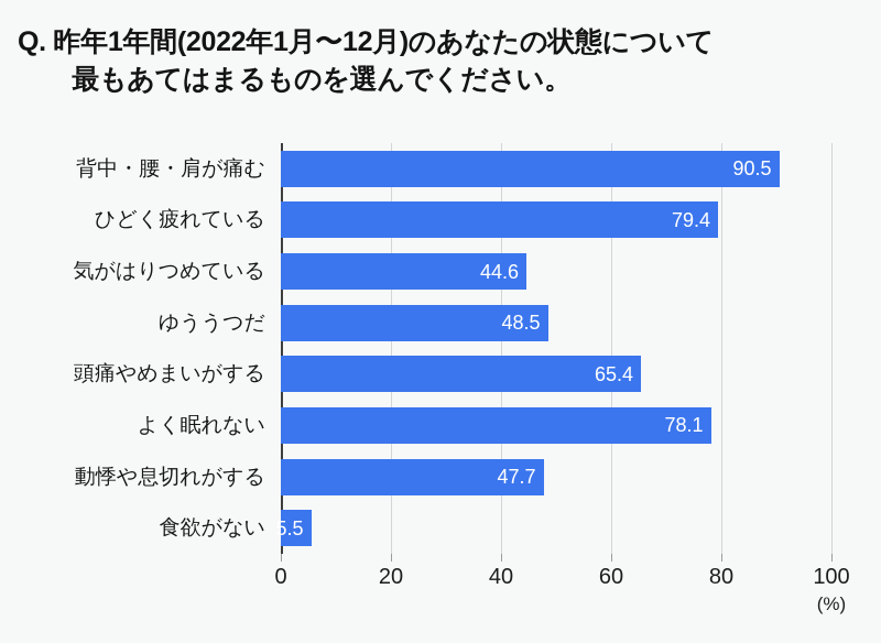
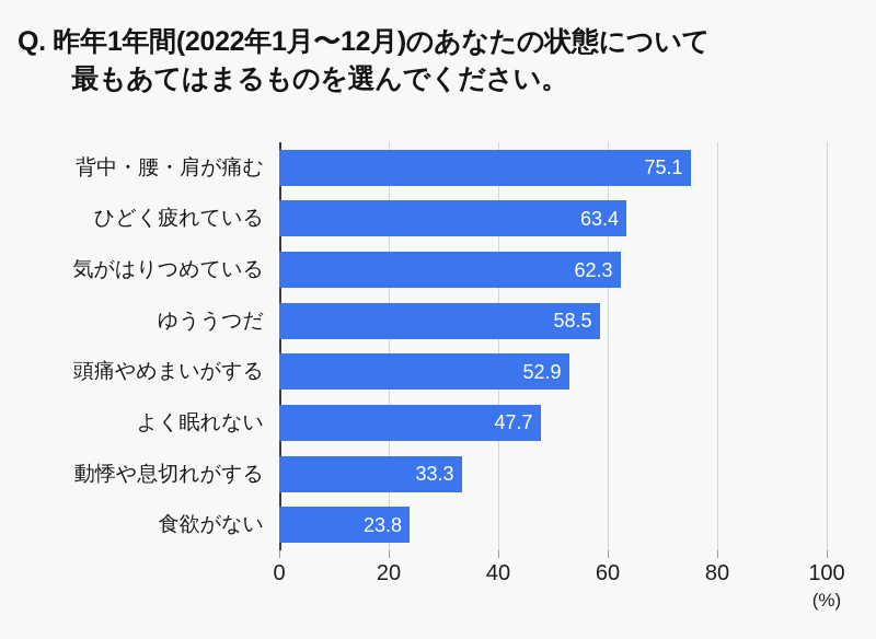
背中・腰・肩が痛む: 90.5 -> 75.1
ひどく疲れている: 79.4 -> 63.4
気がはりつめている: 44.6 -> 62.3
ゆううつだ: 48.5 -> 58.5
頭痛やめまいがする: 65.4 -> 52.9
よく眠れない: 78.1 -> 47.7
動悸や息切れがする: 47.7 -> 33.3
食欲がない: 5.5 -> 23.8
